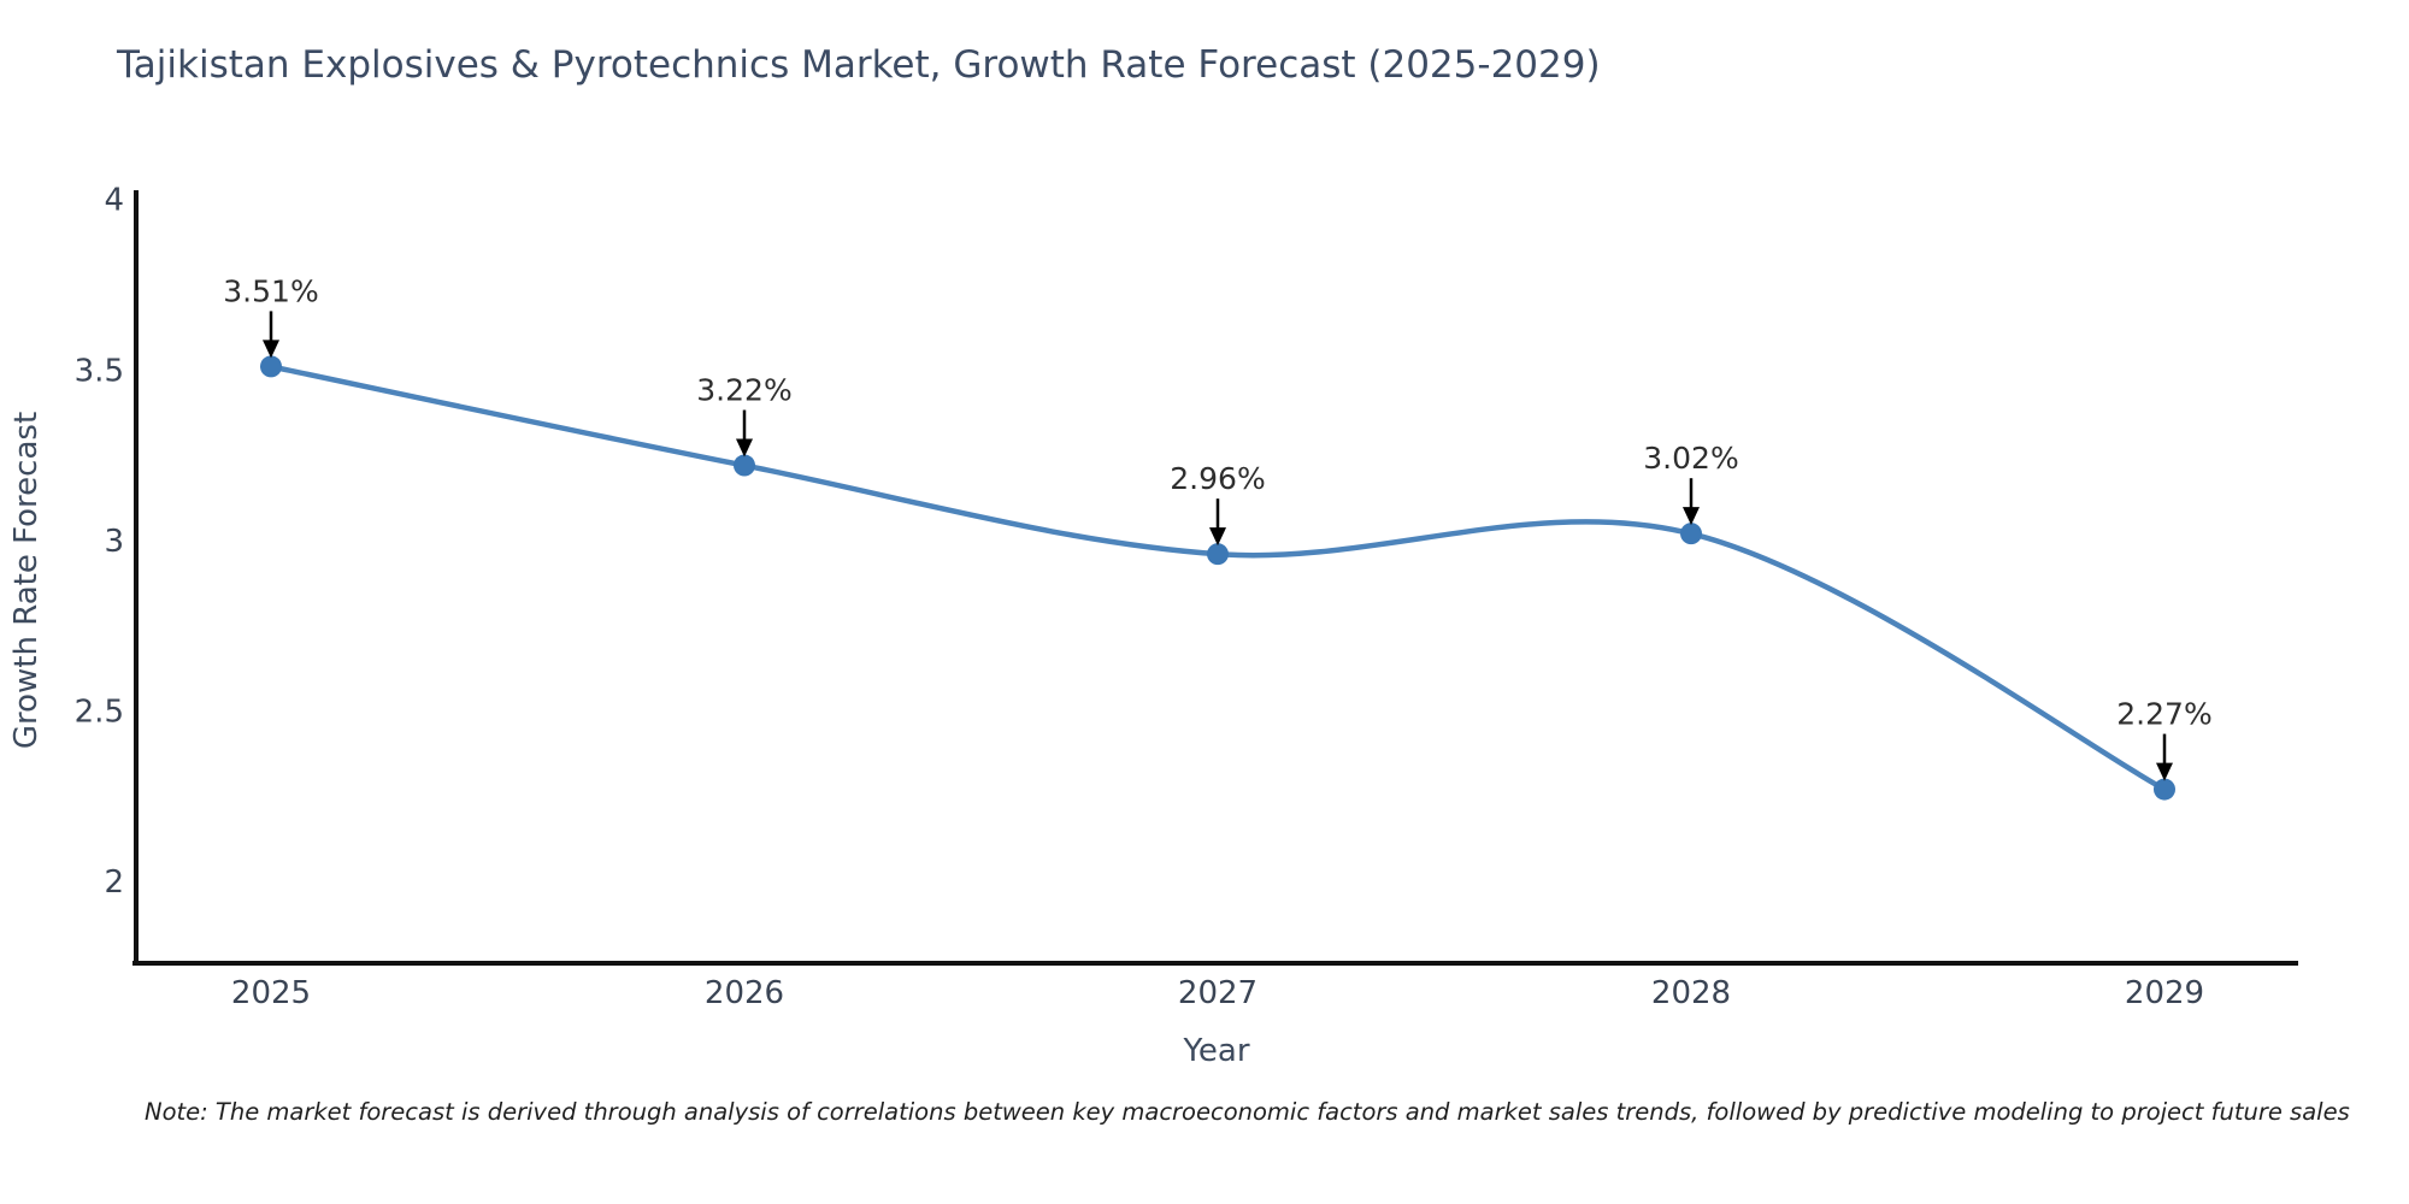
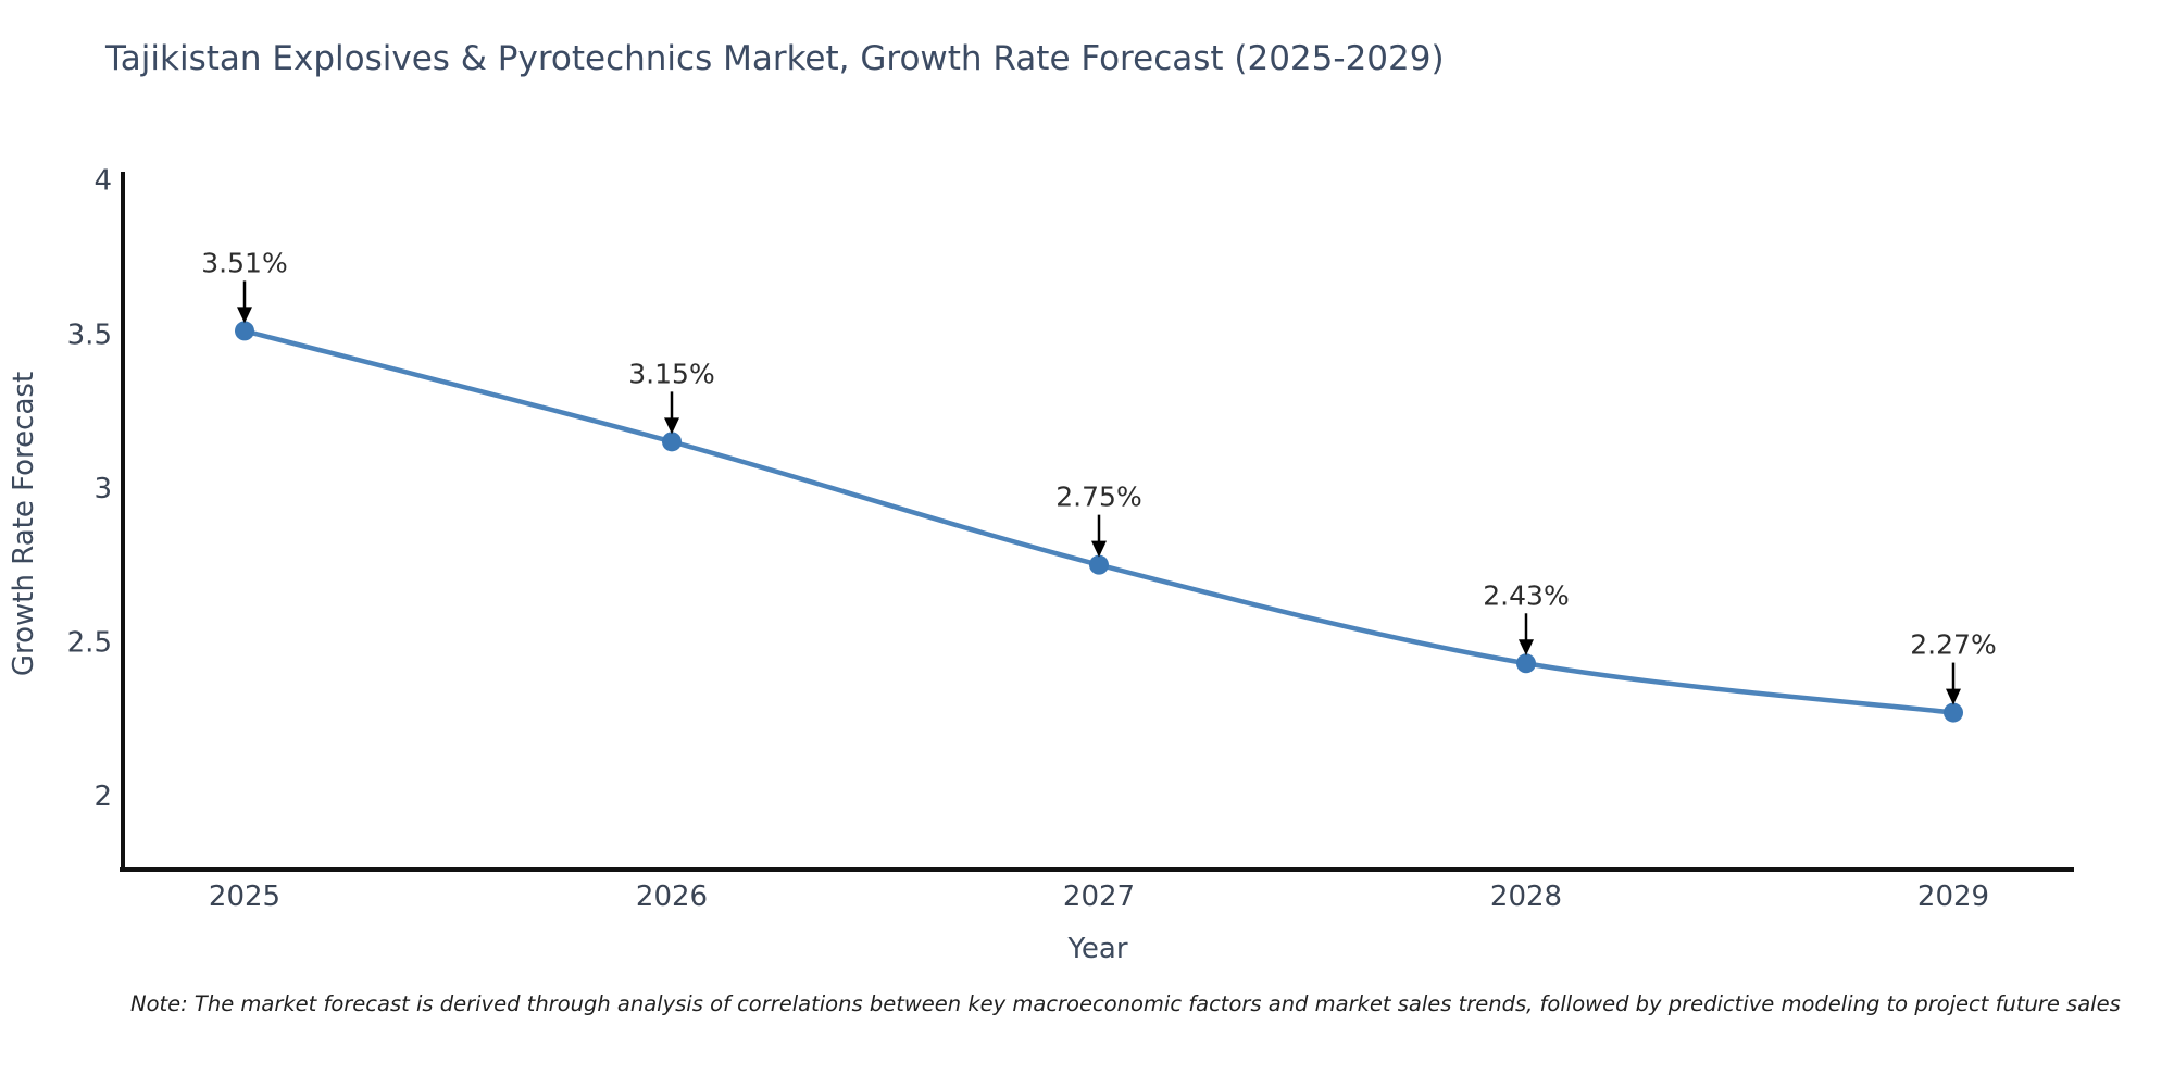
2026: 3.22% -> 3.15%
2027: 2.96% -> 2.75%
2028: 3.02% -> 2.43%
